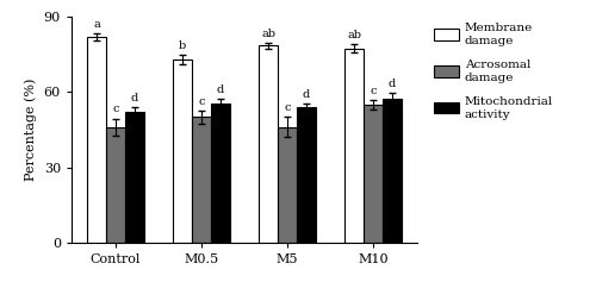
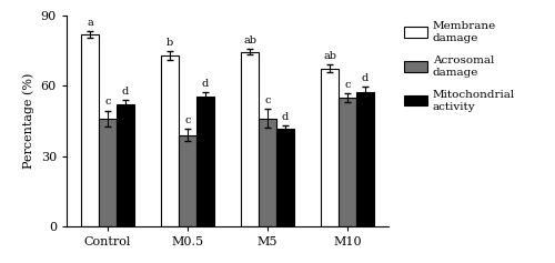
Acrosomal damage/M0.5: 50 -> 39
Membrane damage/M5: 78.5 -> 74.5
Mitochondrial activity/M5: 54.0 -> 41.5
Membrane damage/M10: 77.5 -> 67.5
